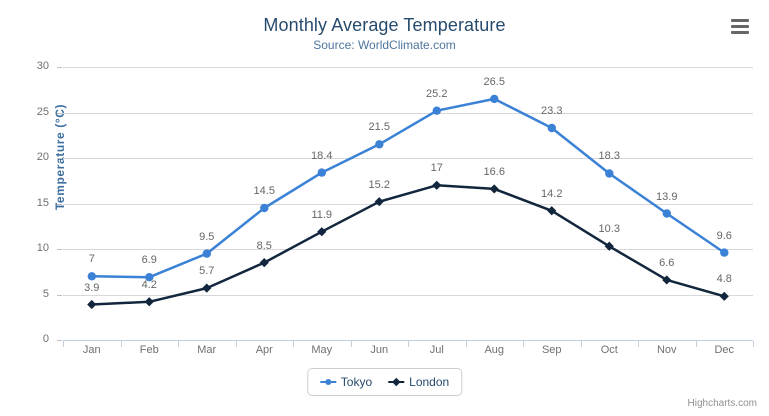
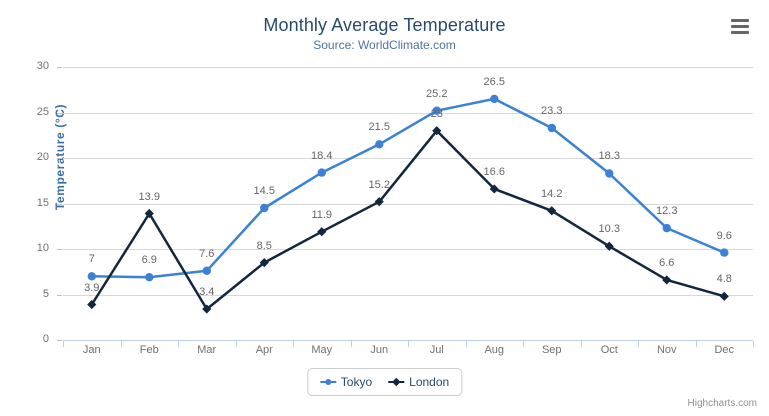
London/Feb: 4.2 -> 13.9
Tokyo/Mar: 9.5 -> 7.6
London/Mar: 5.7 -> 3.4
London/Jul: 17 -> 23
Tokyo/Nov: 13.9 -> 12.3
